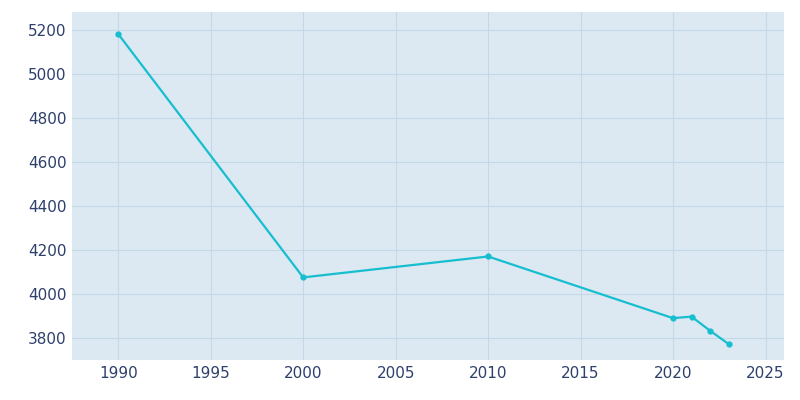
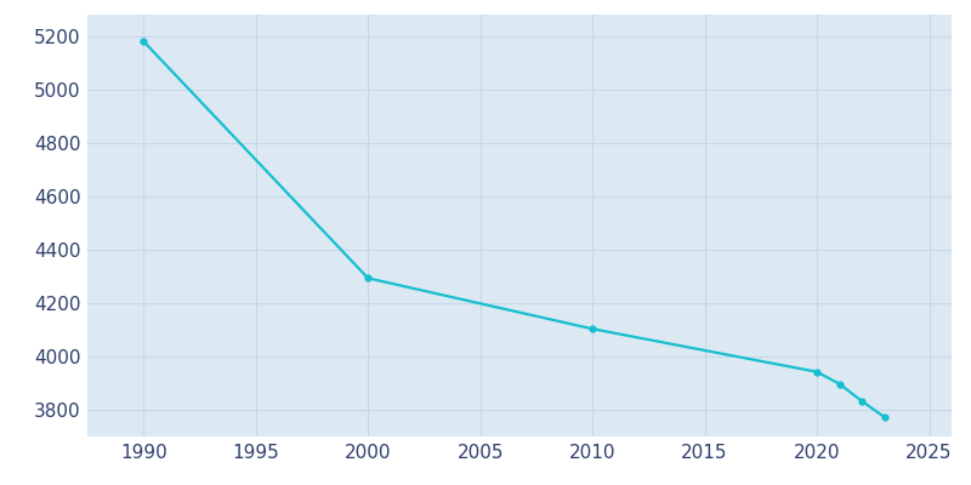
2000: 4075 -> 4293
2010: 4170 -> 4103
2020: 3890 -> 3942
